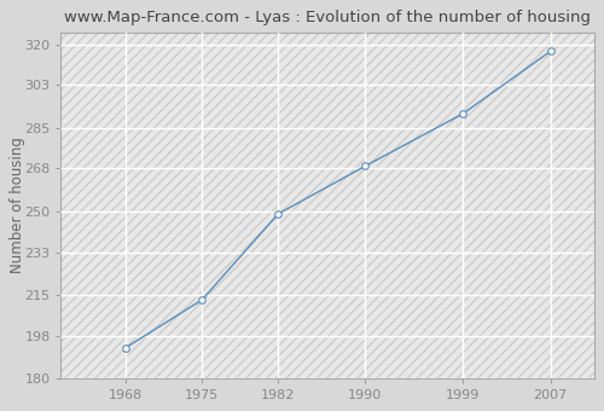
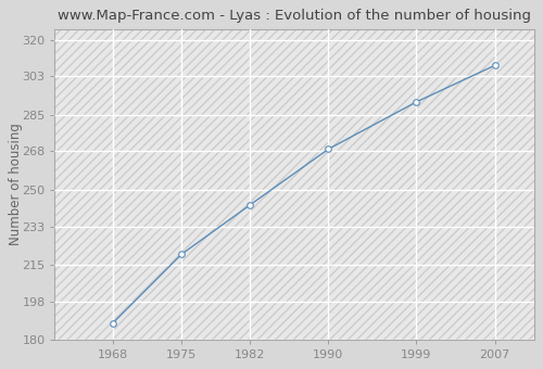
1968: 193 -> 188
1975: 213 -> 220
1982: 249 -> 243
2007: 317 -> 308
